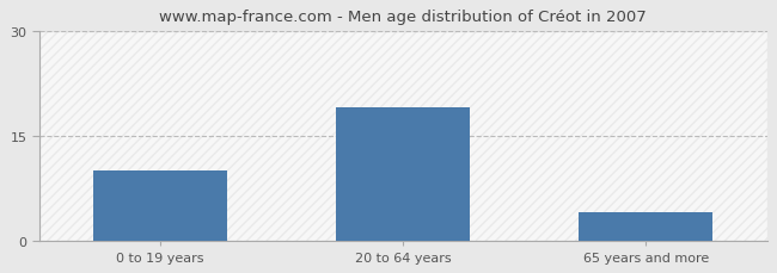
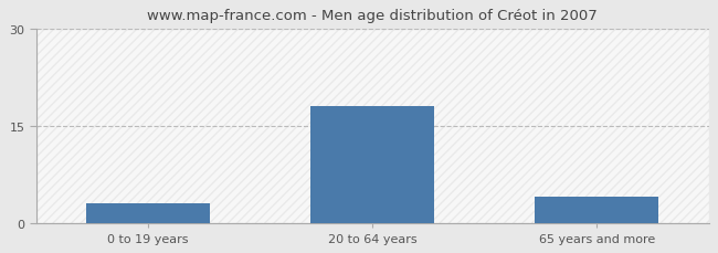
0 to 19 years: 10 -> 3
20 to 64 years: 19 -> 18
